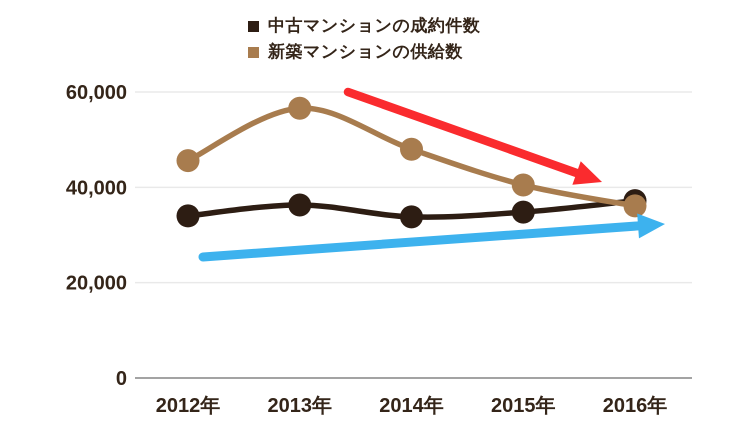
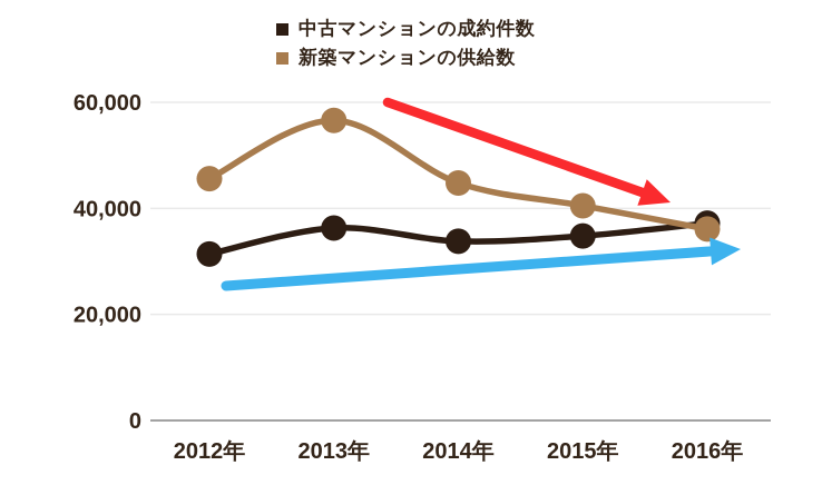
中古マンションの成約件数/2012年: 34000 -> 31000
新築マンションの供給数/2014年: 48000 -> 45000
